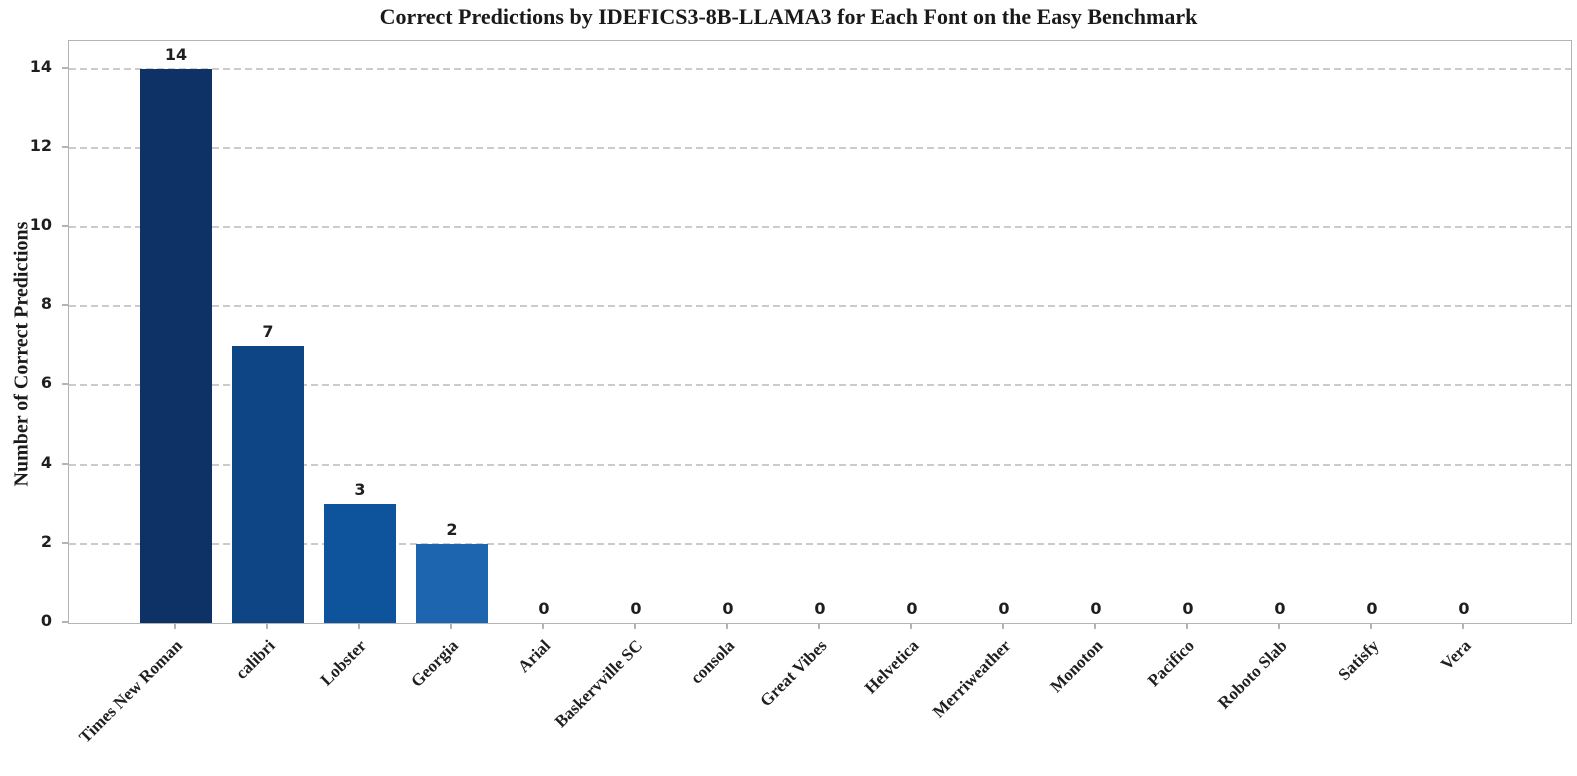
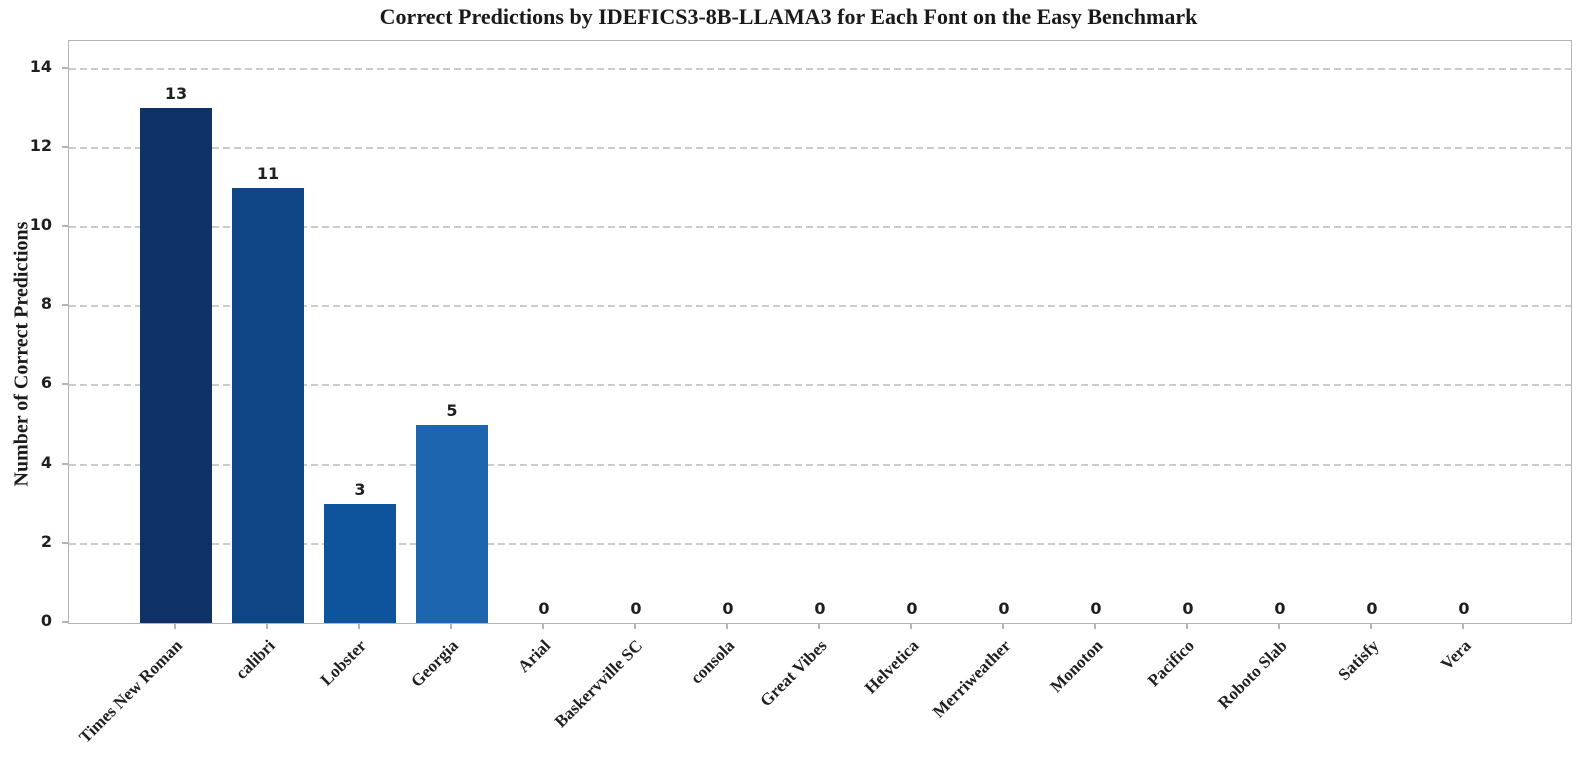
Times New Roman: 14 -> 13
calibri: 7 -> 11
Georgia: 2 -> 5
